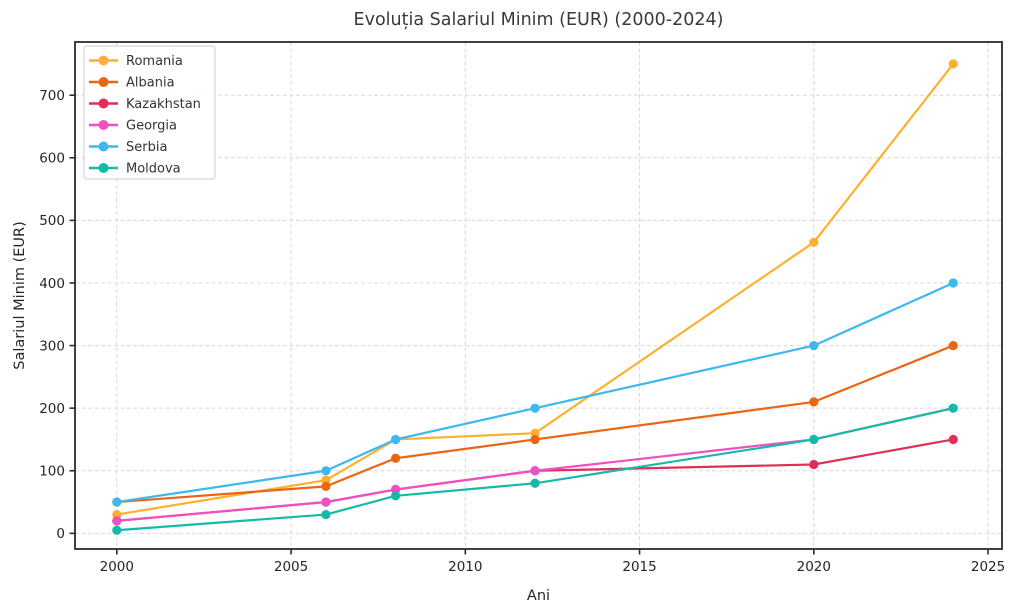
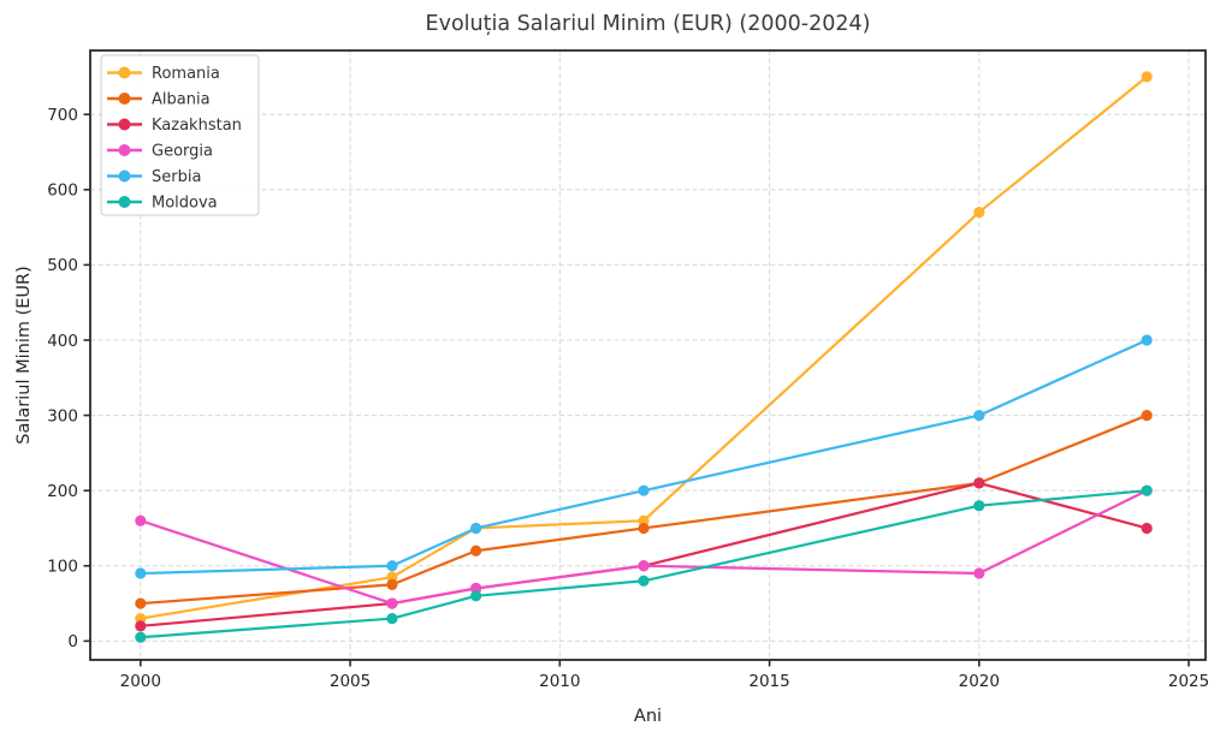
Georgia/2000: 20 -> 160
Serbia/2000: 50 -> 90
Romania/2020: 460 -> 570
Kazakhstan/2020: 110 -> 210
Georgia/2020: 150 -> 90
Moldova/2020: 150 -> 180
